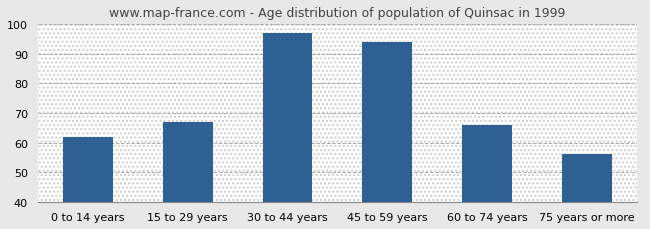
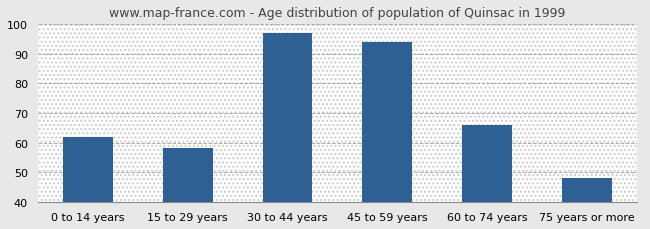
15 to 29 years: 67 -> 58
75 years or more: 56 -> 48
